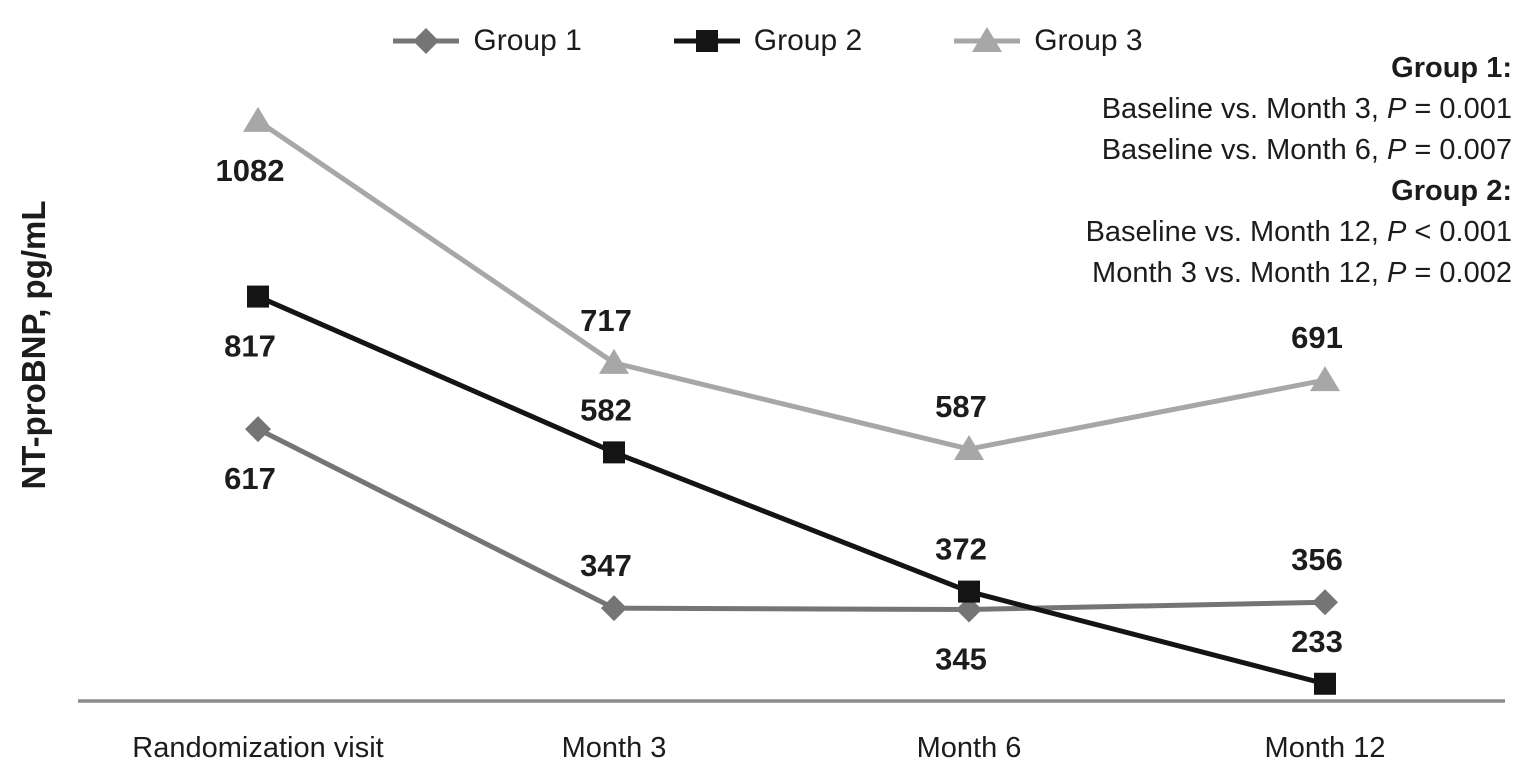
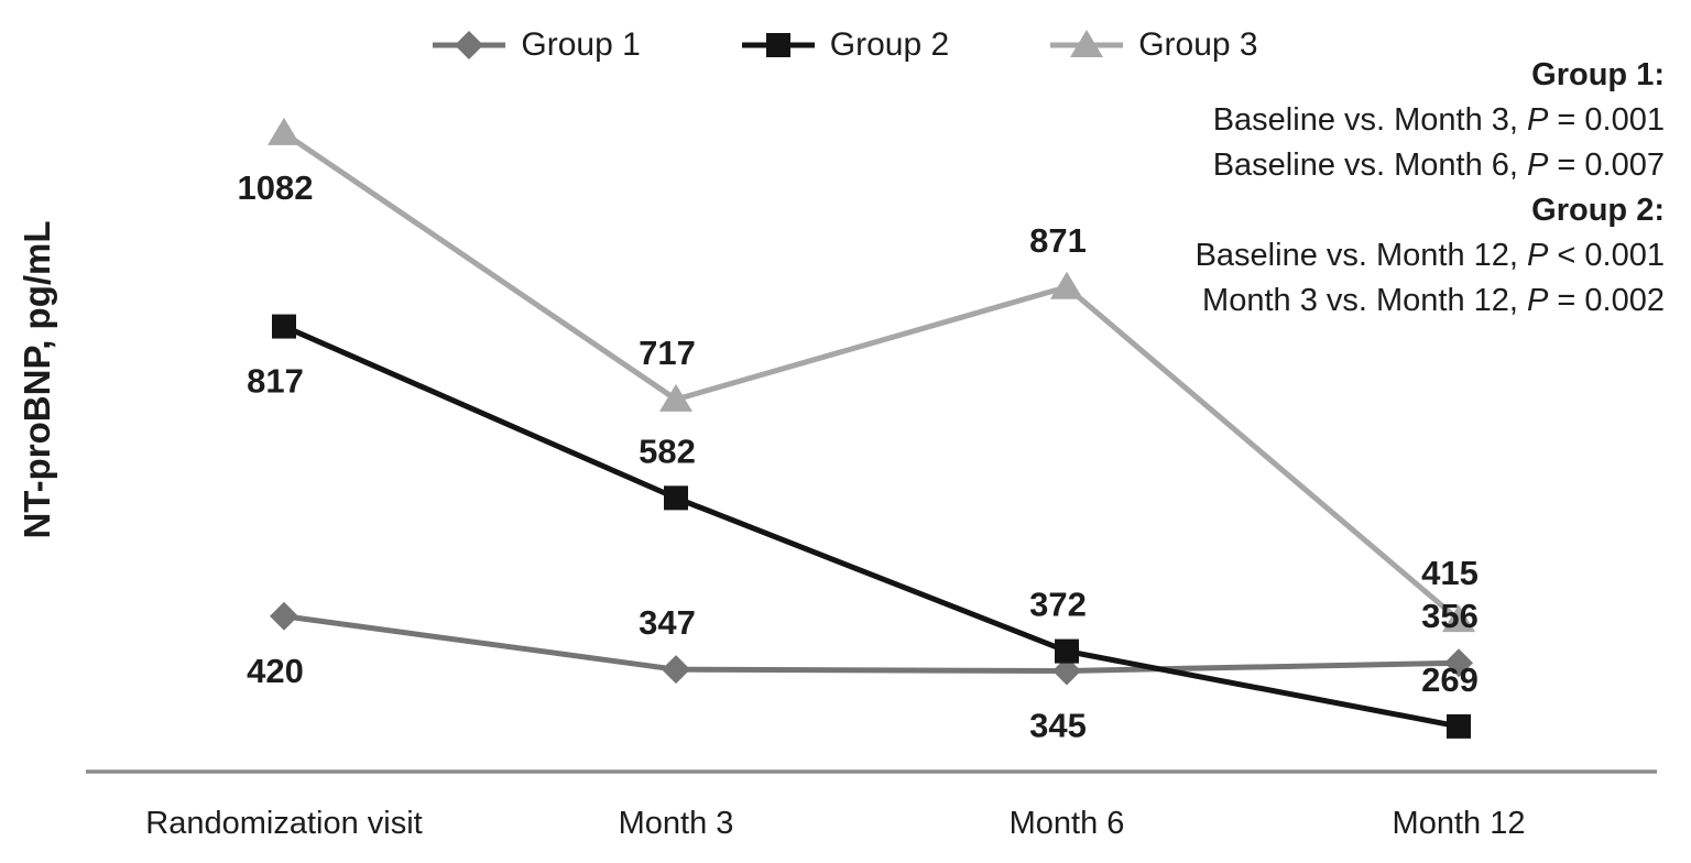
Group 1/Randomization visit: 617 -> 420
Group 3/Month 6: 587 -> 871
Group 2/Month 12: 233 -> 269
Group 3/Month 12: 691 -> 415
